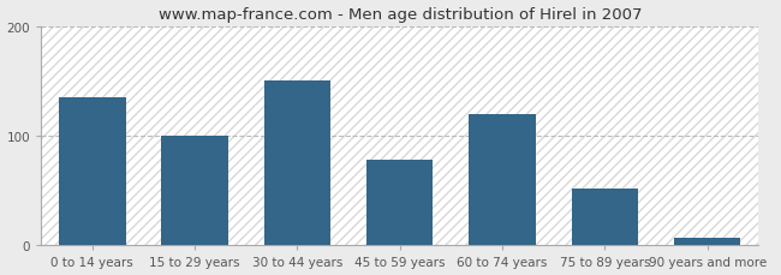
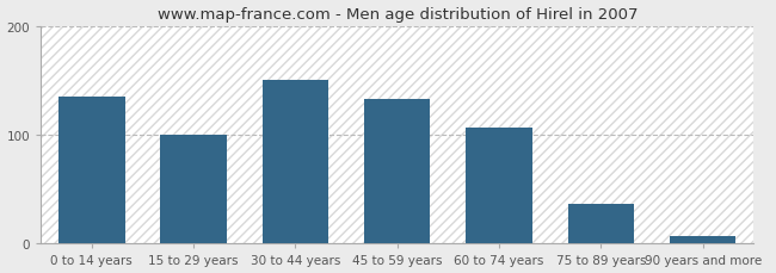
45 to 59 years: 78 -> 133
60 to 74 years: 120 -> 106
75 to 89 years: 52 -> 37
